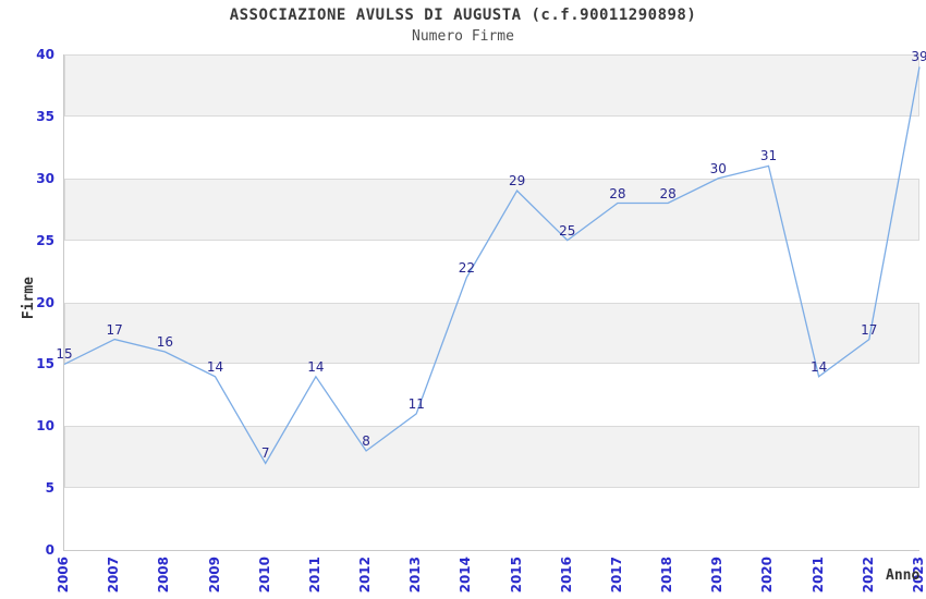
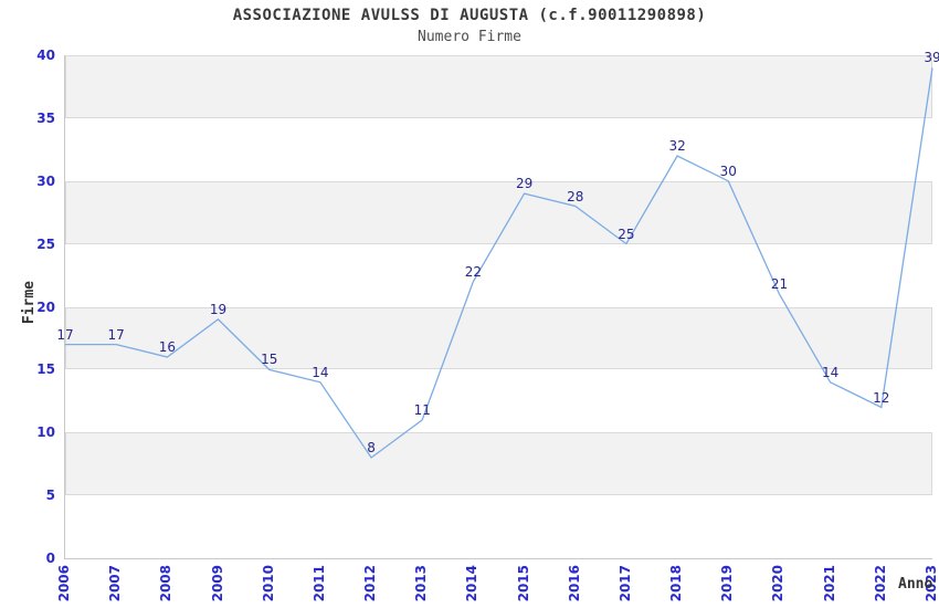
2006: 15 -> 17
2009: 14 -> 19
2010: 7 -> 15
2016: 25 -> 28
2017: 28 -> 25
2018: 28 -> 32
2020: 31 -> 21
2022: 17 -> 12
